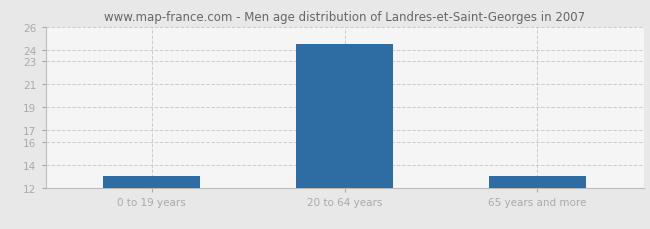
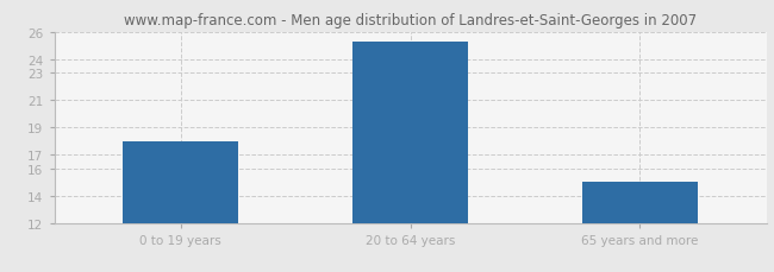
0 to 19 years: 13.0 -> 18.0
20 to 64 years: 24.5 -> 25.3
65 years and more: 13.0 -> 15.0
